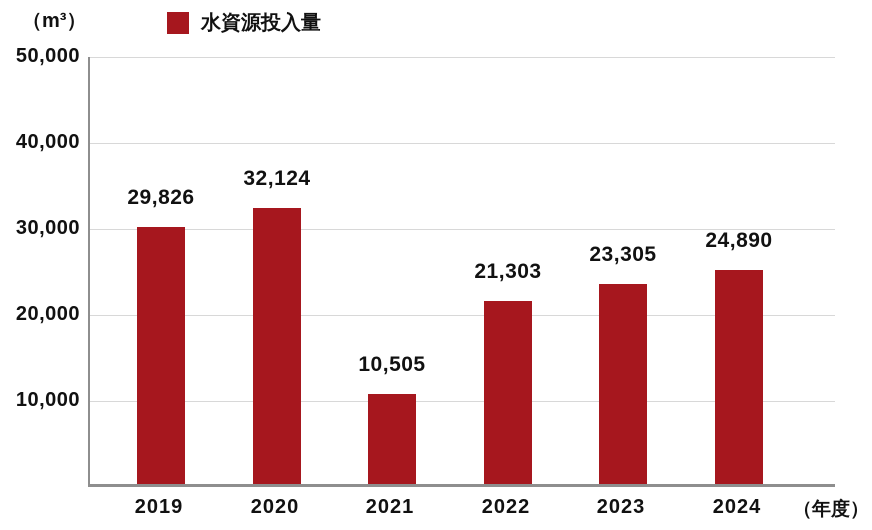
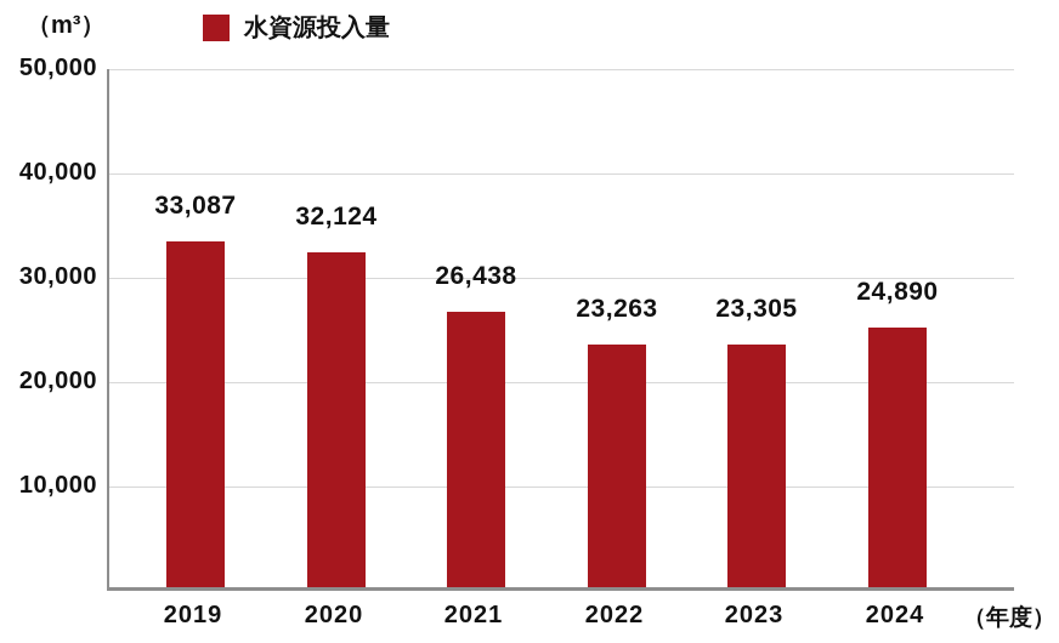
2019: 29,826 -> 33,087
2021: 10,505 -> 26,438
2022: 21,303 -> 23,263
